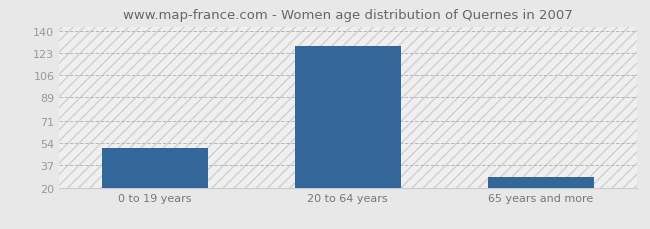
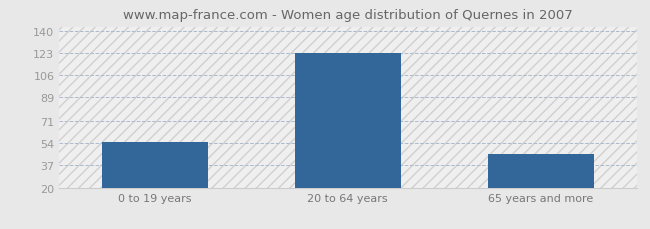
0 to 19 years: 50 -> 55
20 to 64 years: 128 -> 123
65 years and more: 28 -> 46
